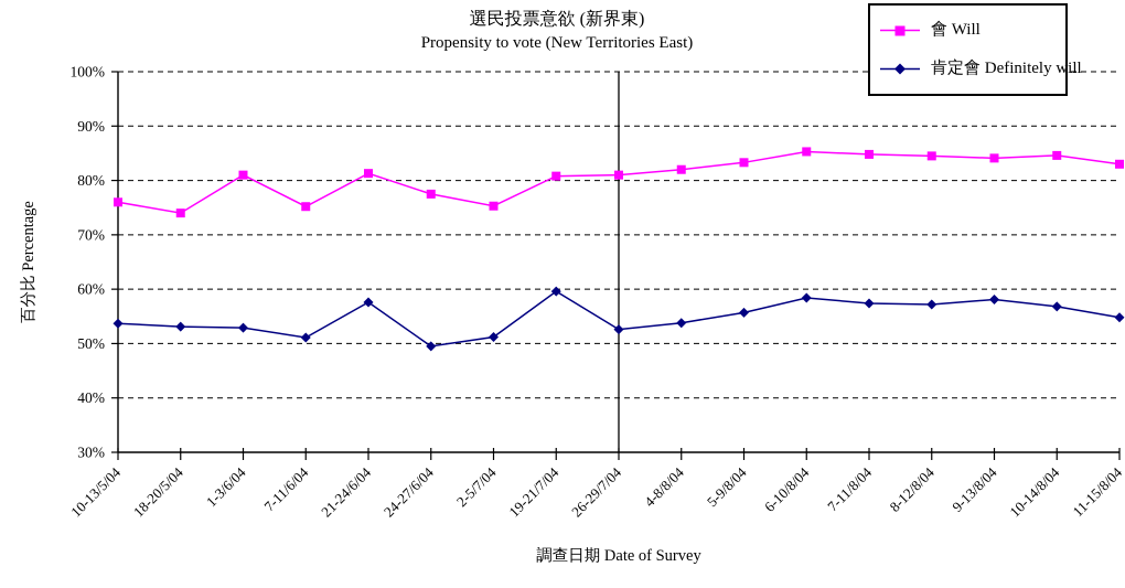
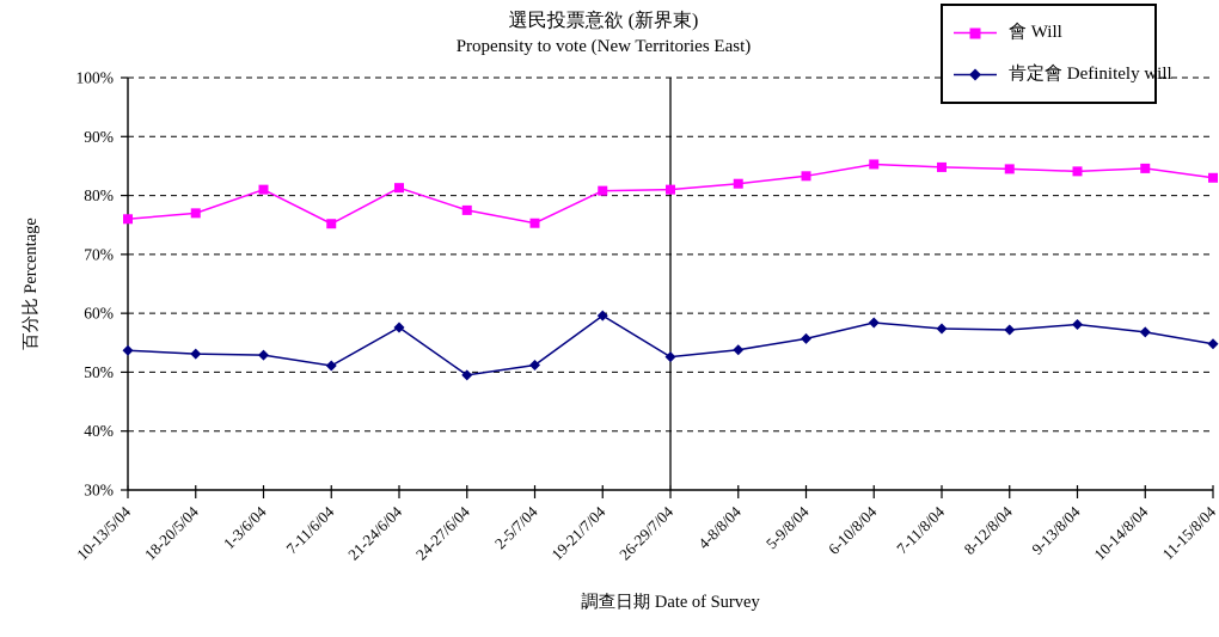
會 Will/18-20/5/04: 74% -> 77%
